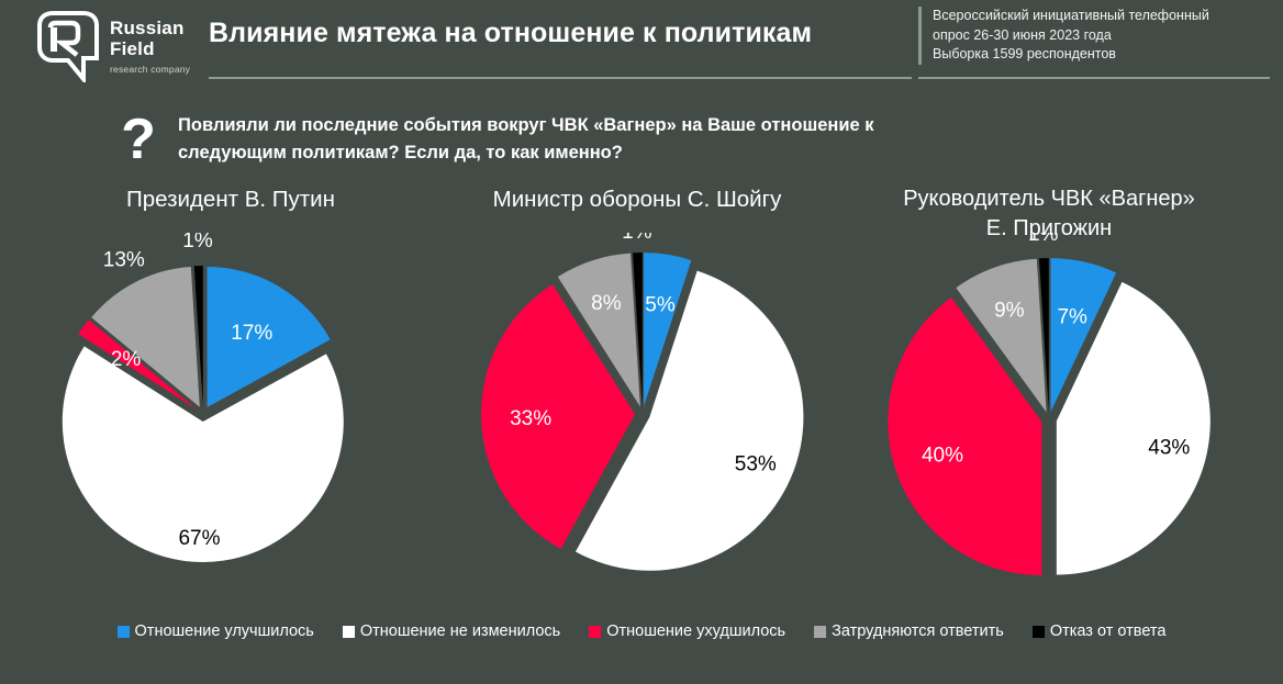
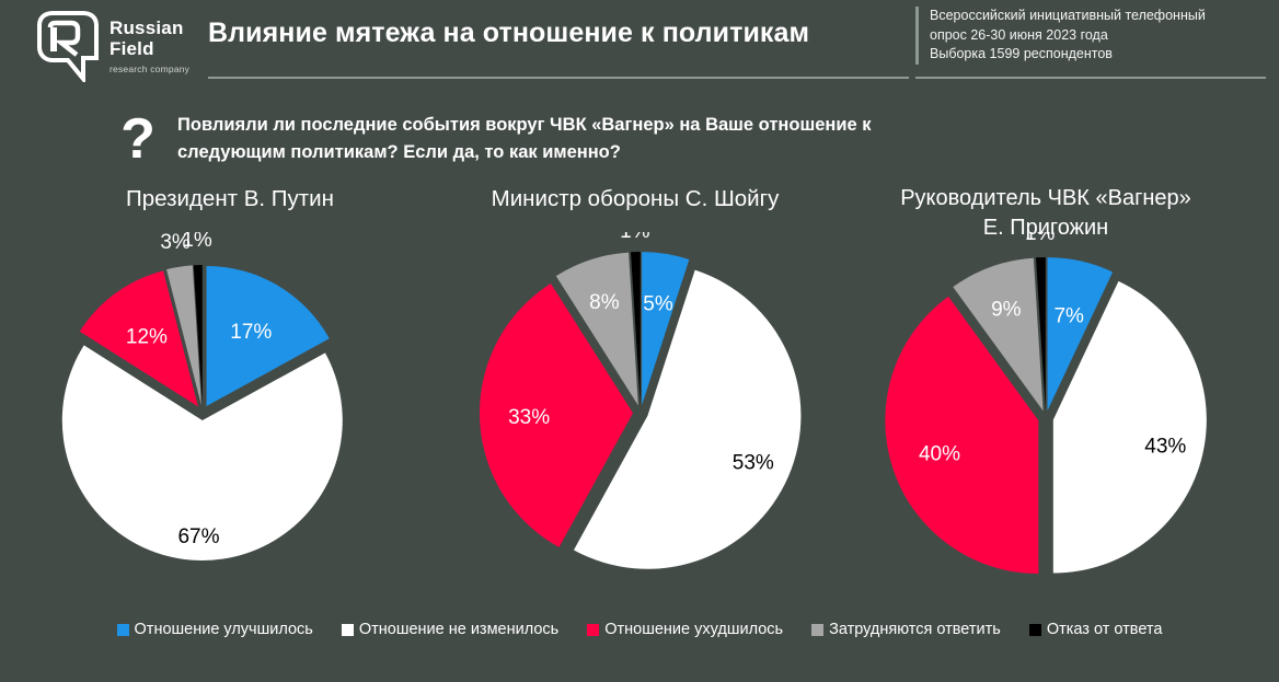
Президент В. Путин/Отношение ухудшилось: 2% -> 12%
Президент В. Путин/Затрудняются ответить: 13% -> 3%
